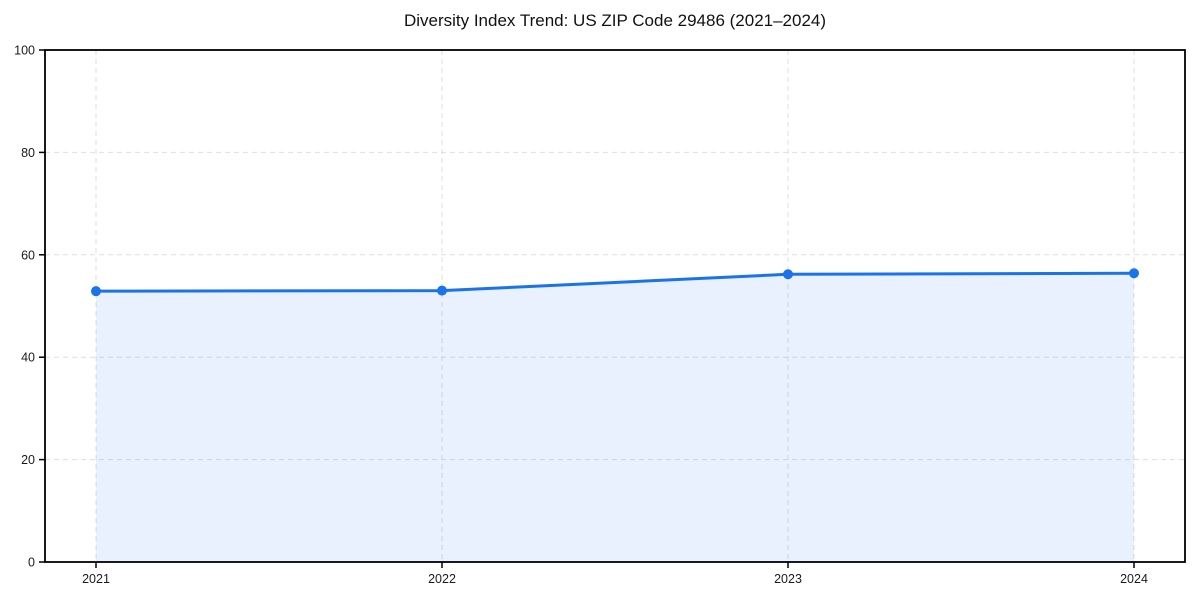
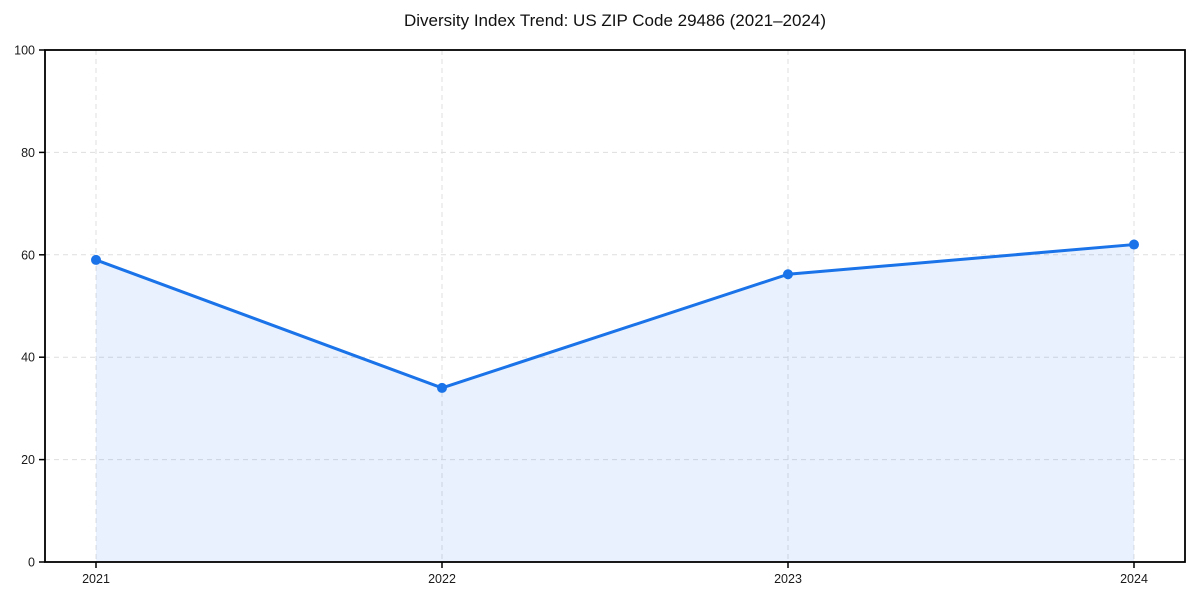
2021: 53 -> 59
2022: 53 -> 34
2024: 56 -> 62
